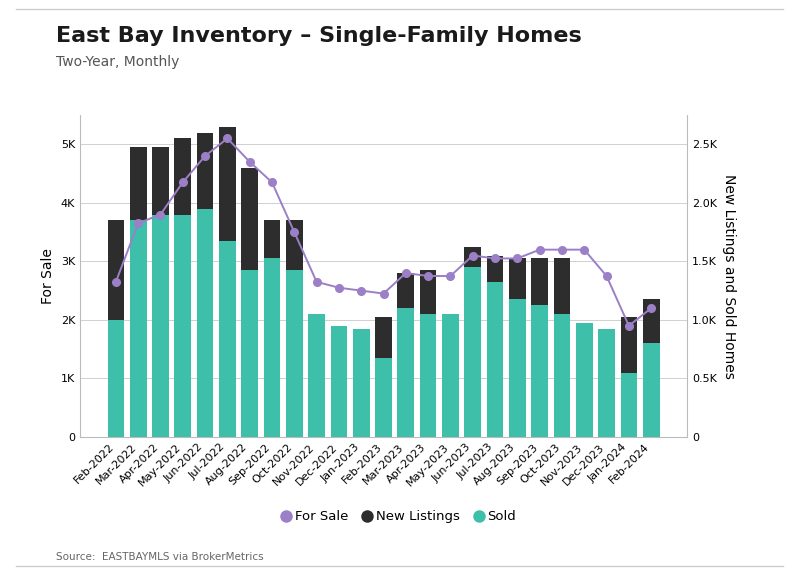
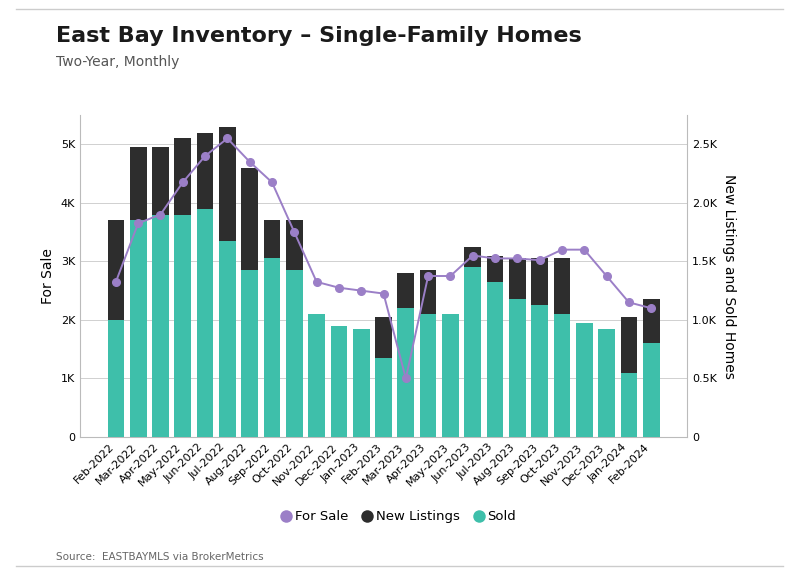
For Sale/Mar-2023: 2.80K -> 1.00K
For Sale/Sep-2023: 3.20K -> 3.02K
For Sale/Jan-2024: 1.90K -> 2.30K
